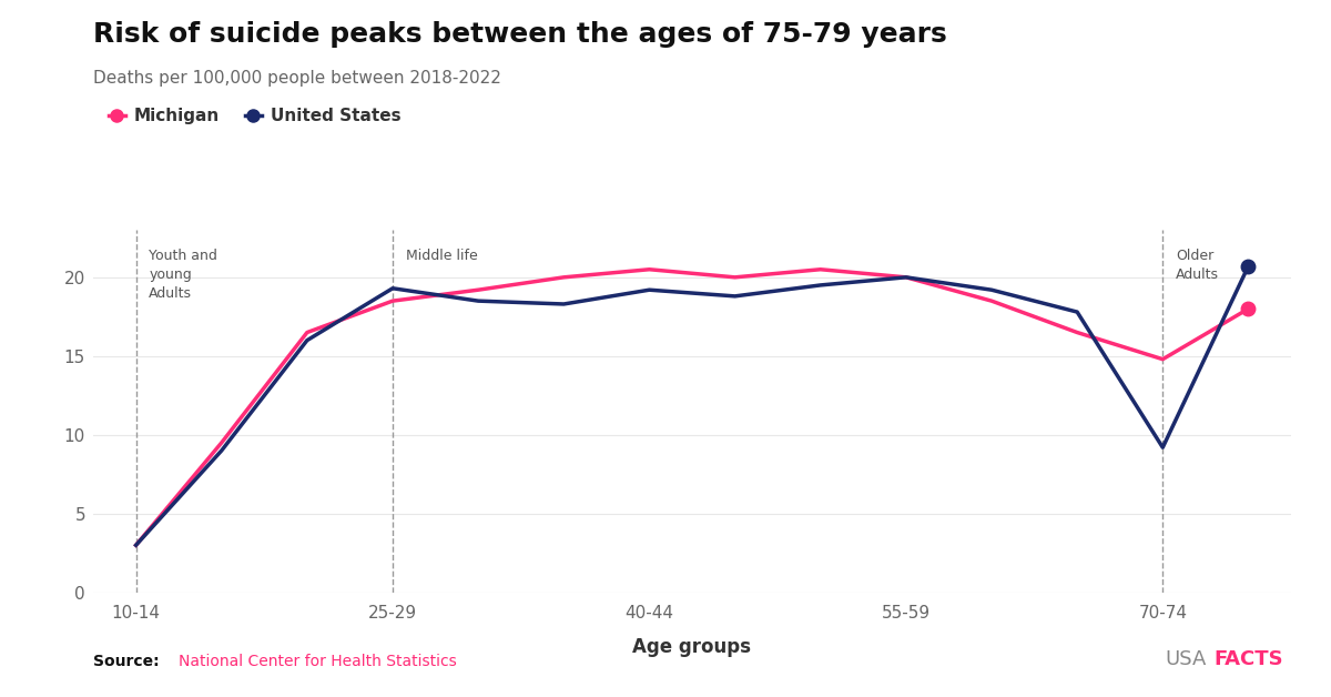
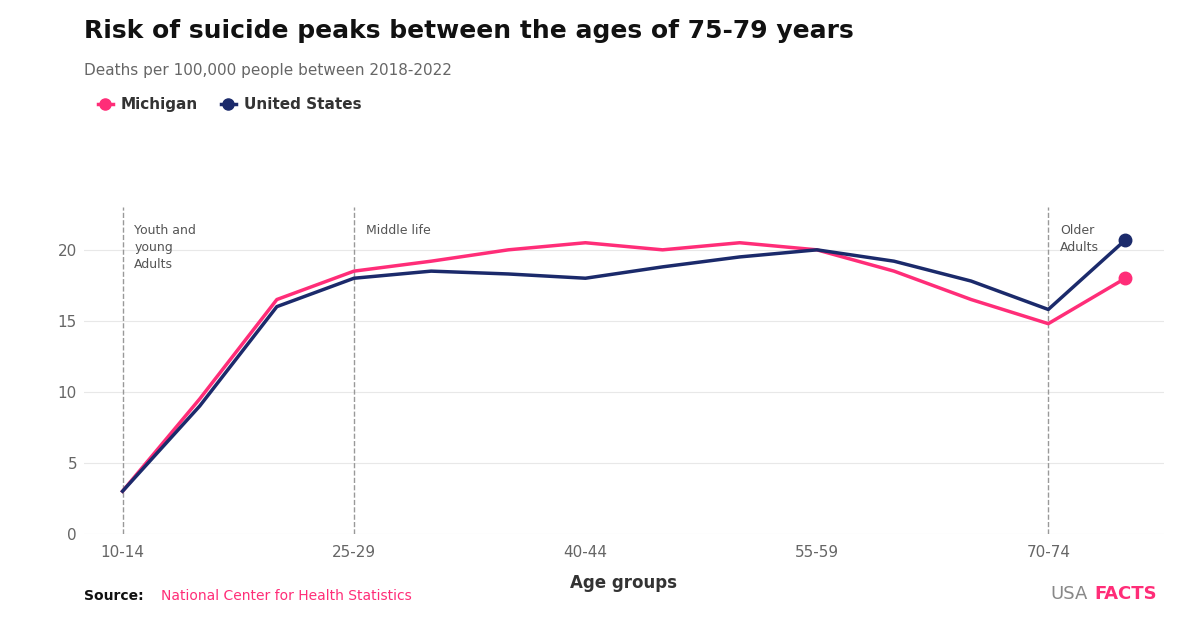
United States/25-29: 19.3 -> 18.0
United States/40-44: 19.2 -> 18.0
United States/70-74: 9.2 -> 15.8
